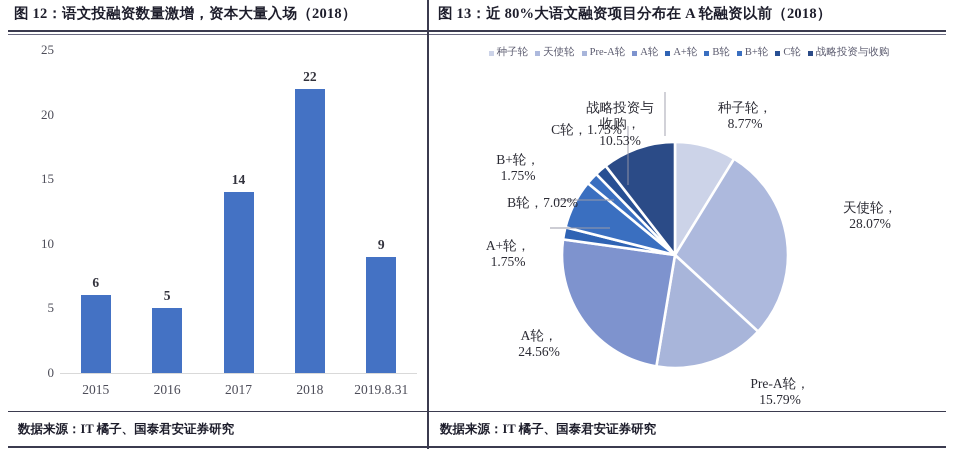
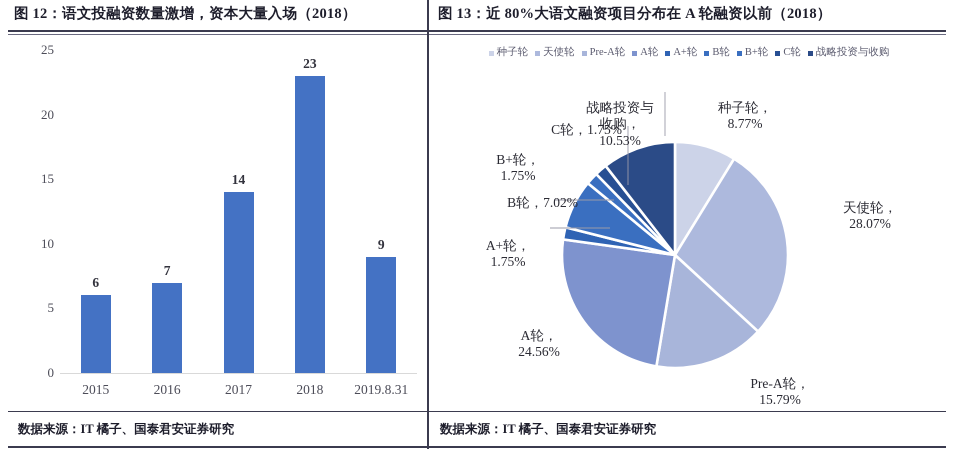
图 12：语文投融资数量激增，资本大量入场（2018）/2016: 5 -> 7
图 12：语文投融资数量激增，资本大量入场（2018）/2018: 22 -> 23
